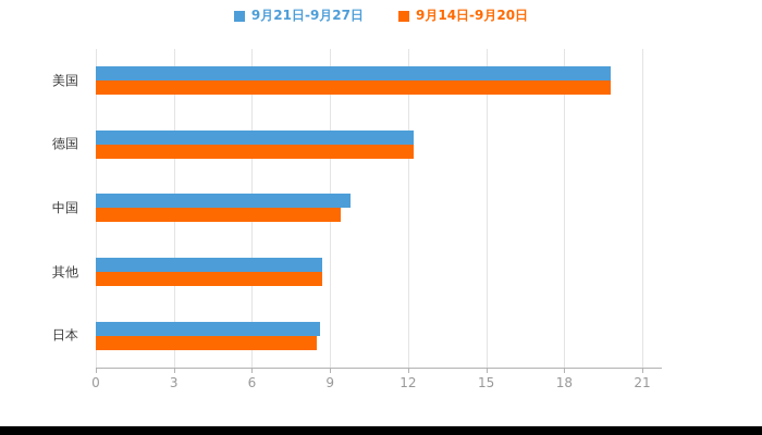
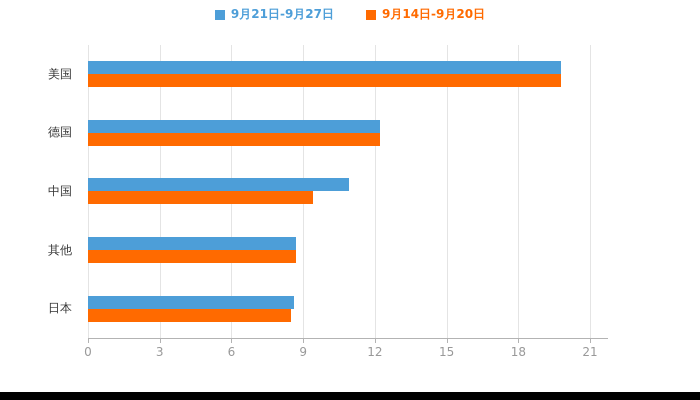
9月21日-9月27日/中国: 9.8 -> 10.9
